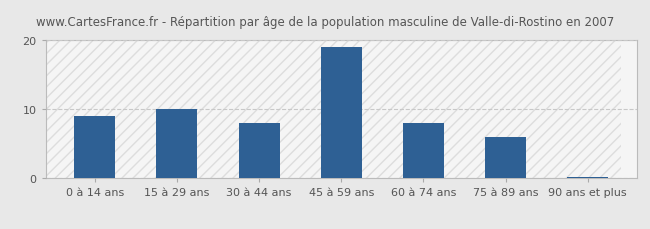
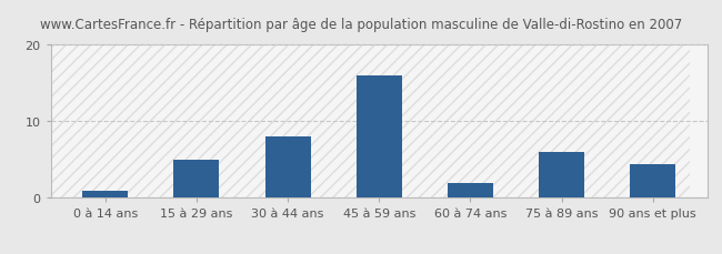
0 à 14 ans: 9.0 -> 1.0
15 à 29 ans: 10.0 -> 5.0
45 à 59 ans: 19.0 -> 16.0
60 à 74 ans: 8.0 -> 2.0
90 ans et plus: 0.2 -> 4.4
